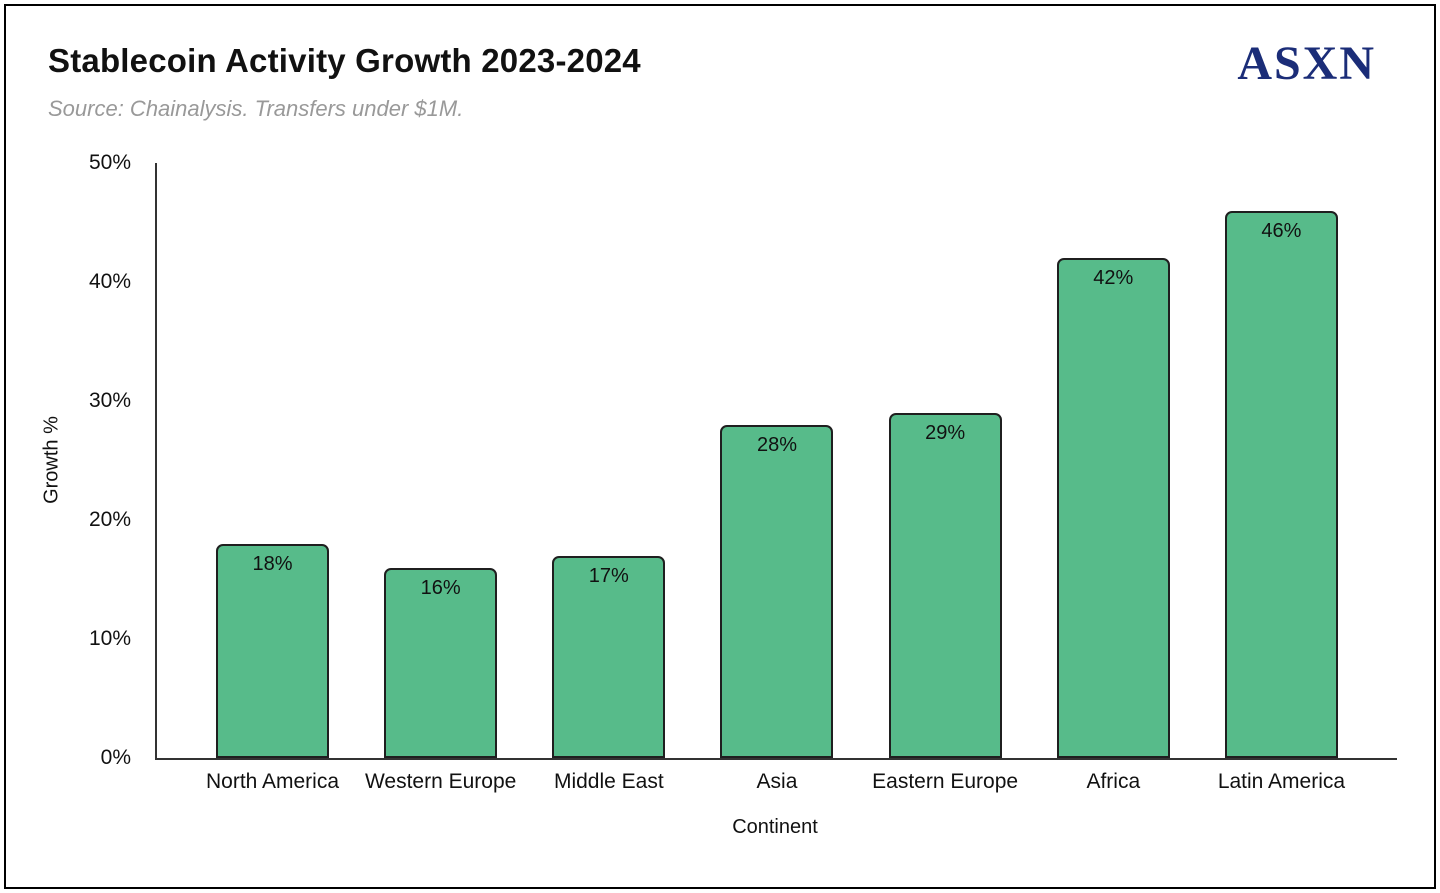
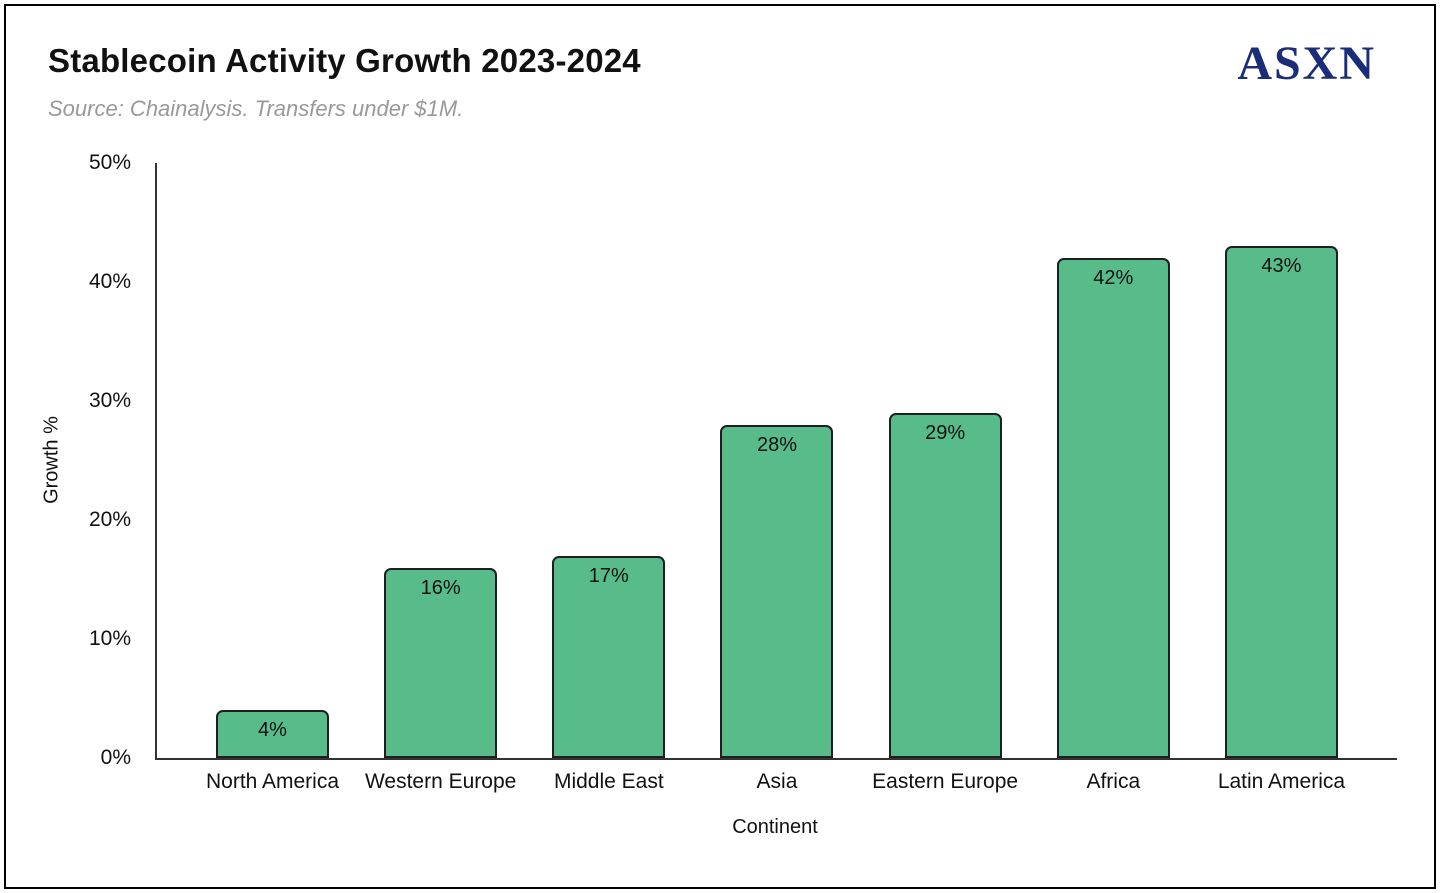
North America: 18% -> 4%
Latin America: 46% -> 43%
